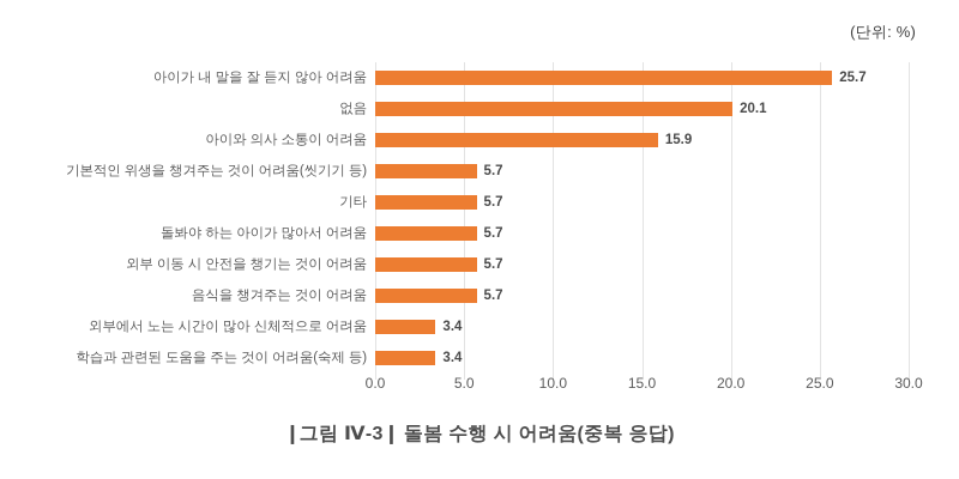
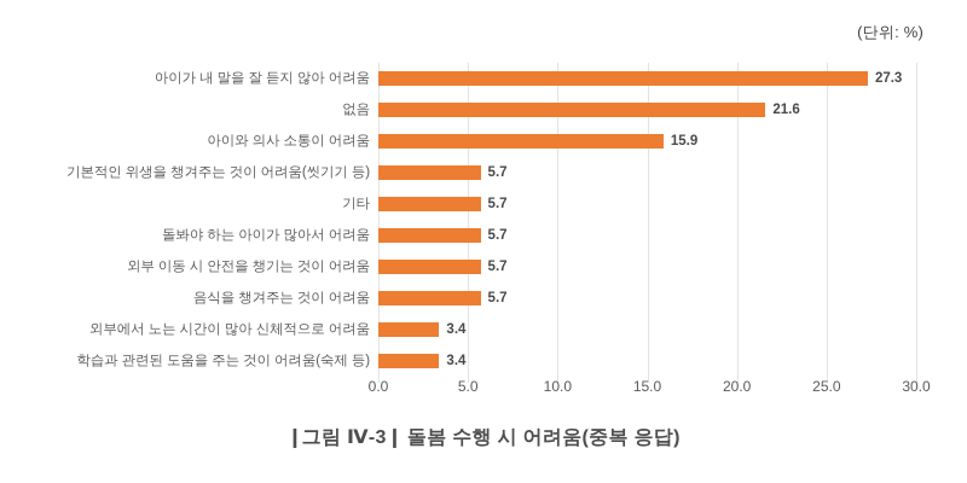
아이가 내 말을 잘 듣지 않아 어려움: 25.7 -> 27.3
없음: 20.1 -> 21.6
